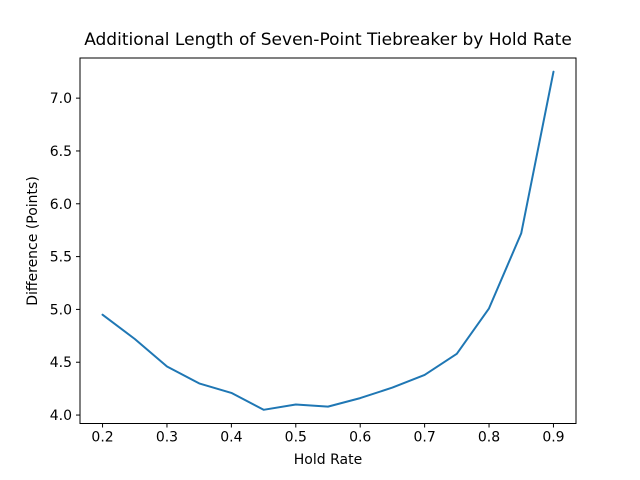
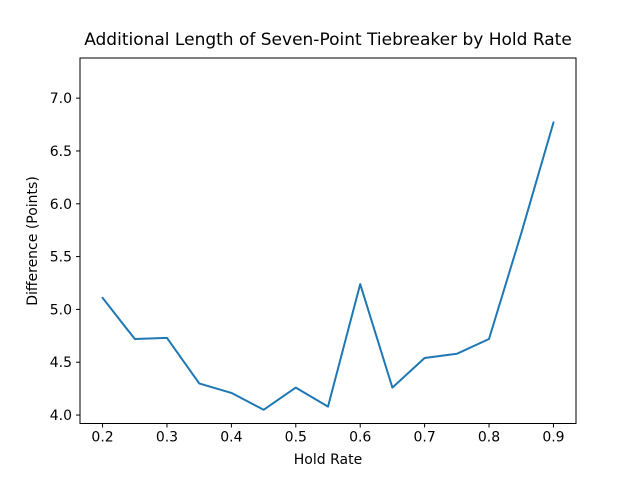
0.2: 4.95 -> 5.11
0.3: 4.46 -> 4.73
0.5: 4.10 -> 4.26
0.6: 4.16 -> 5.24
0.7: 4.38 -> 4.54
0.8: 5.01 -> 4.72
0.9: 7.25 -> 6.77
